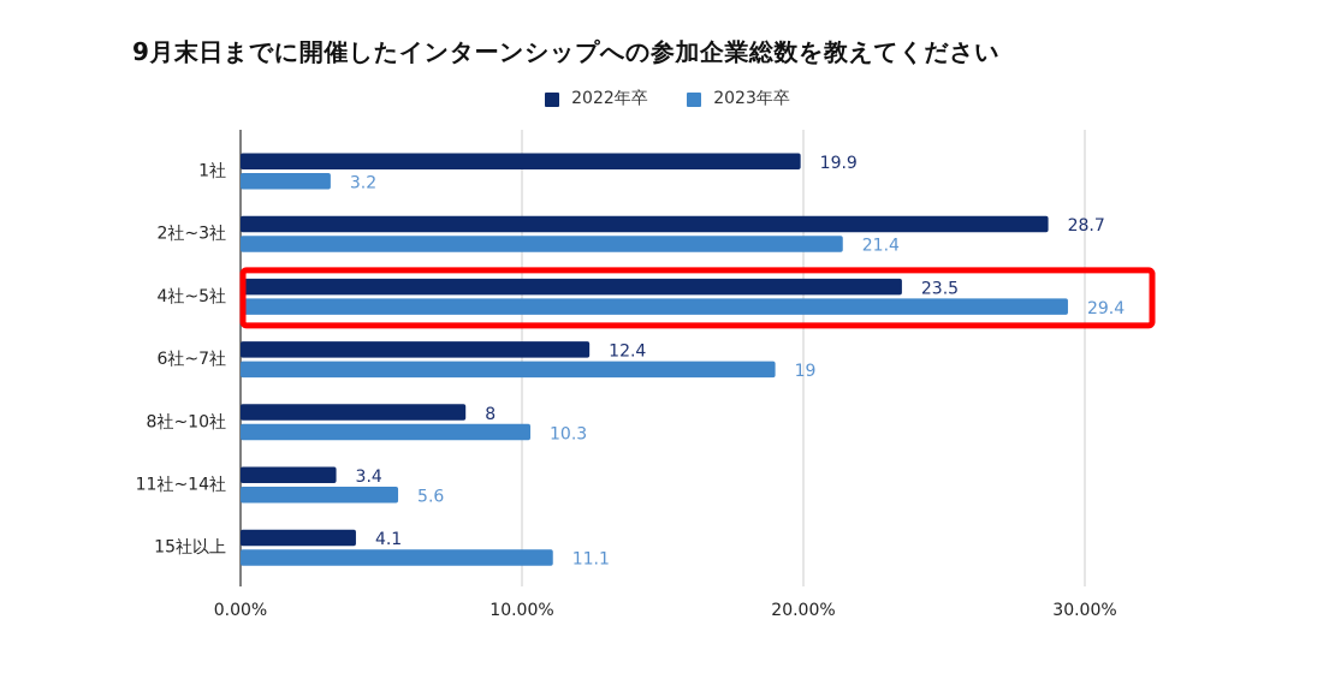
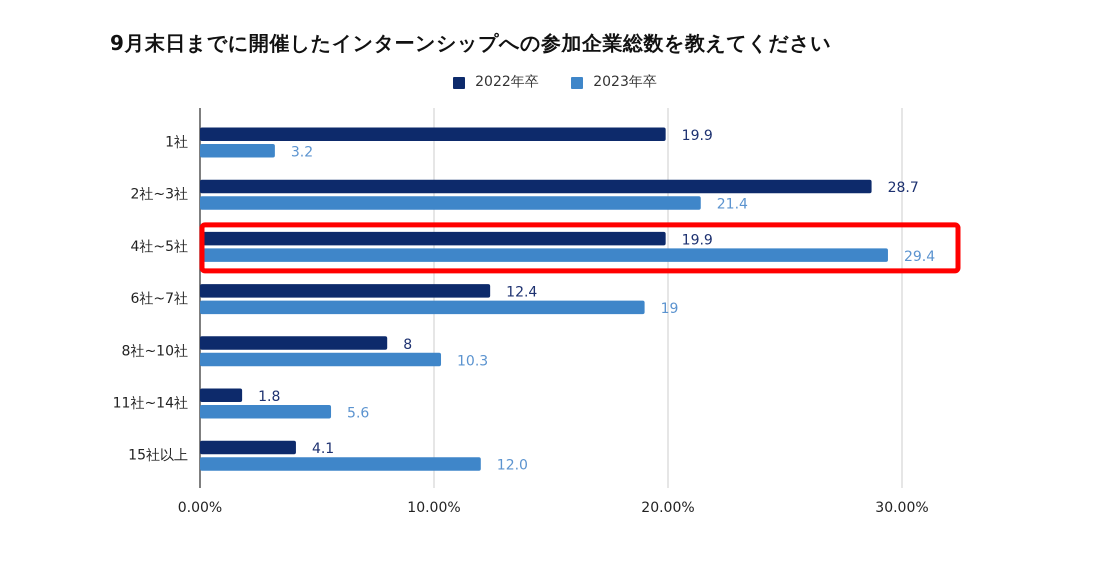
2022年卒/4社~5社: 23.5 -> 19.9
2022年卒/11社~14社: 3.4 -> 1.8
2023年卒/15社以上: 11.1 -> 12.0
